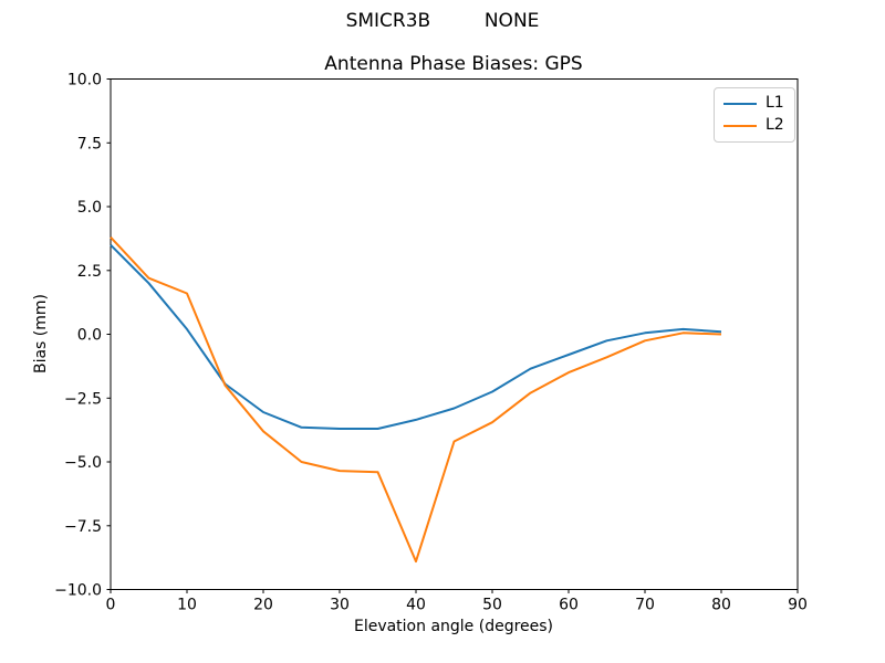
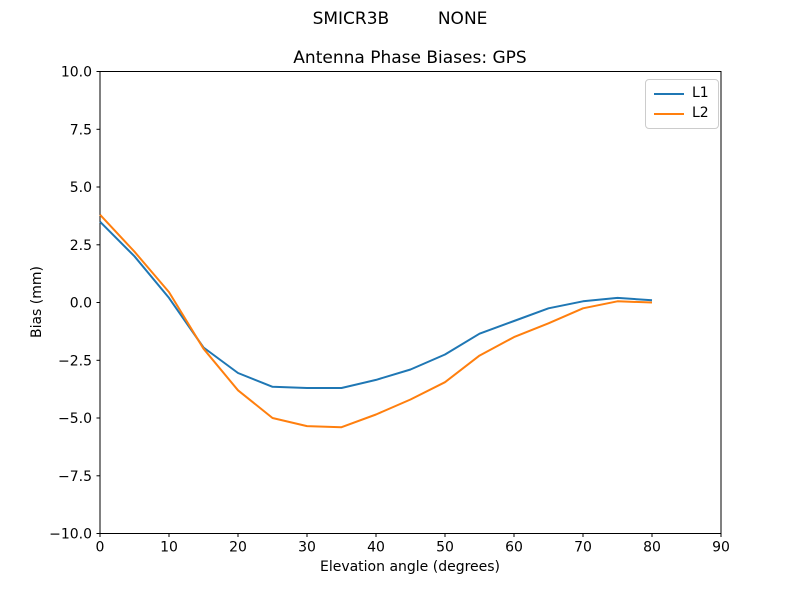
L2/10: 1.6 -> 0.5
L2/40: -8.9 -> -4.8
